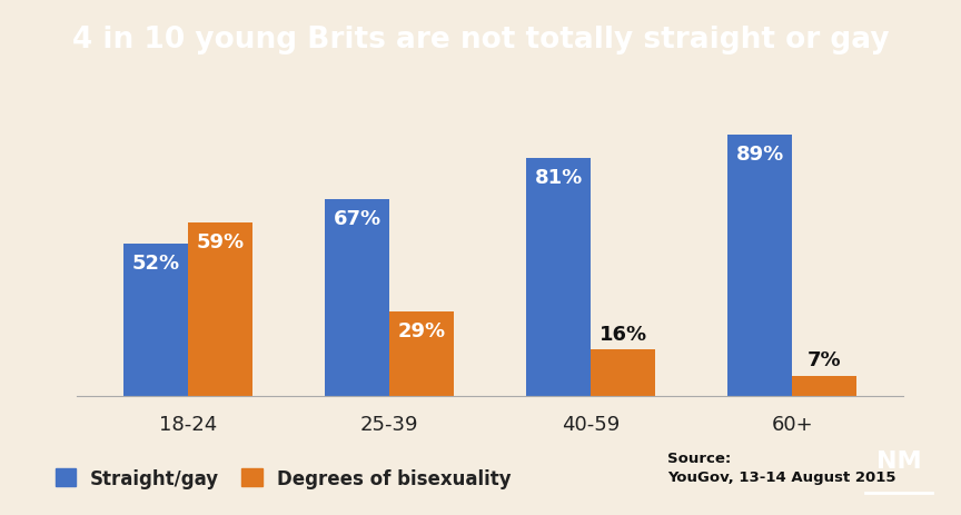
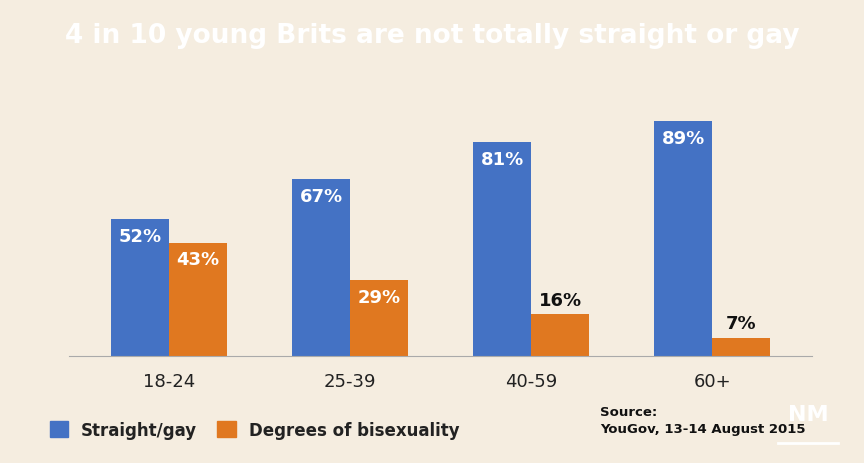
Degrees of bisexuality/18-24: 59% -> 43%
